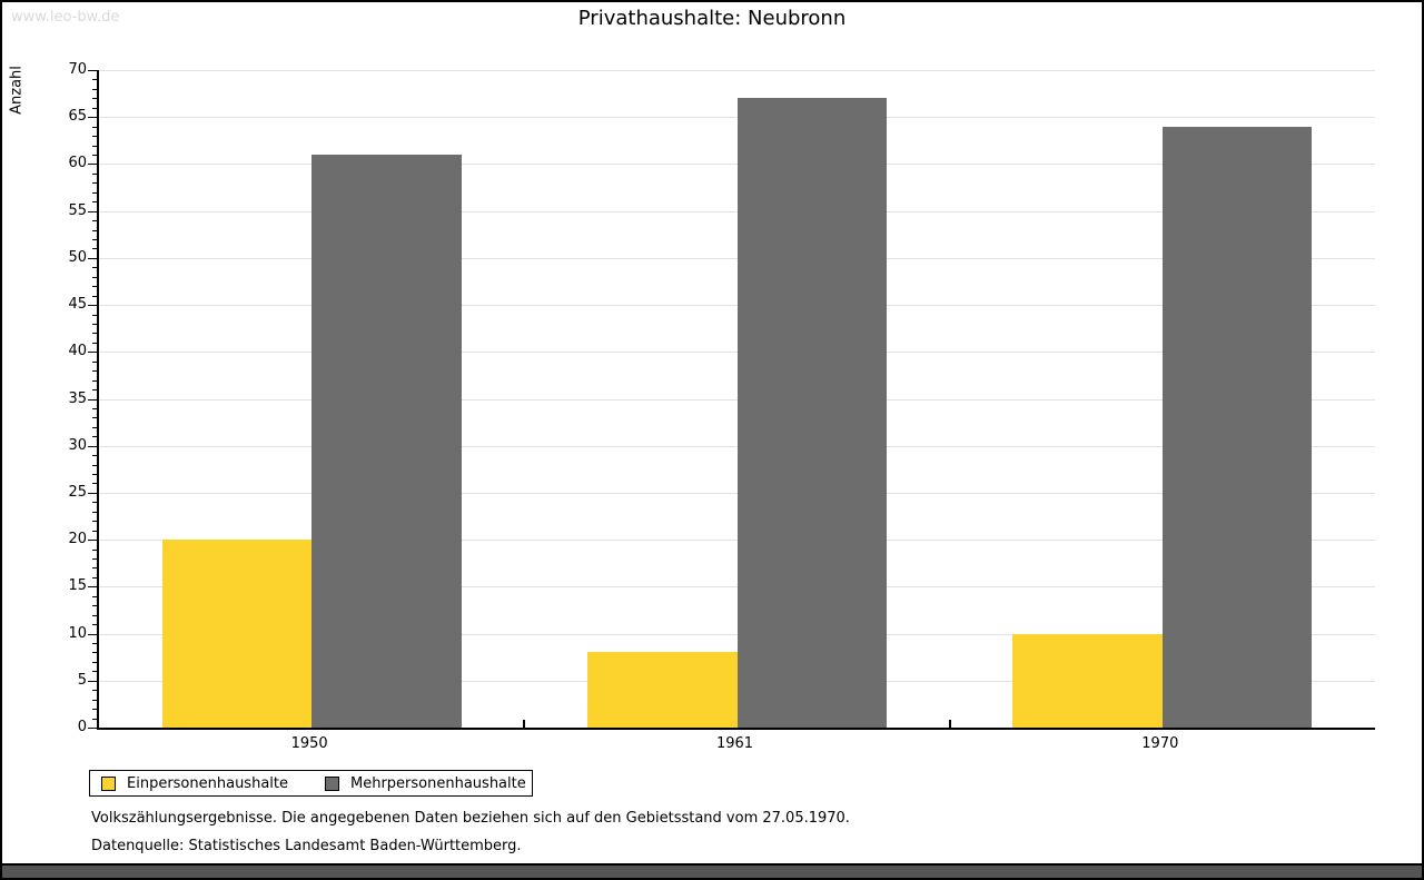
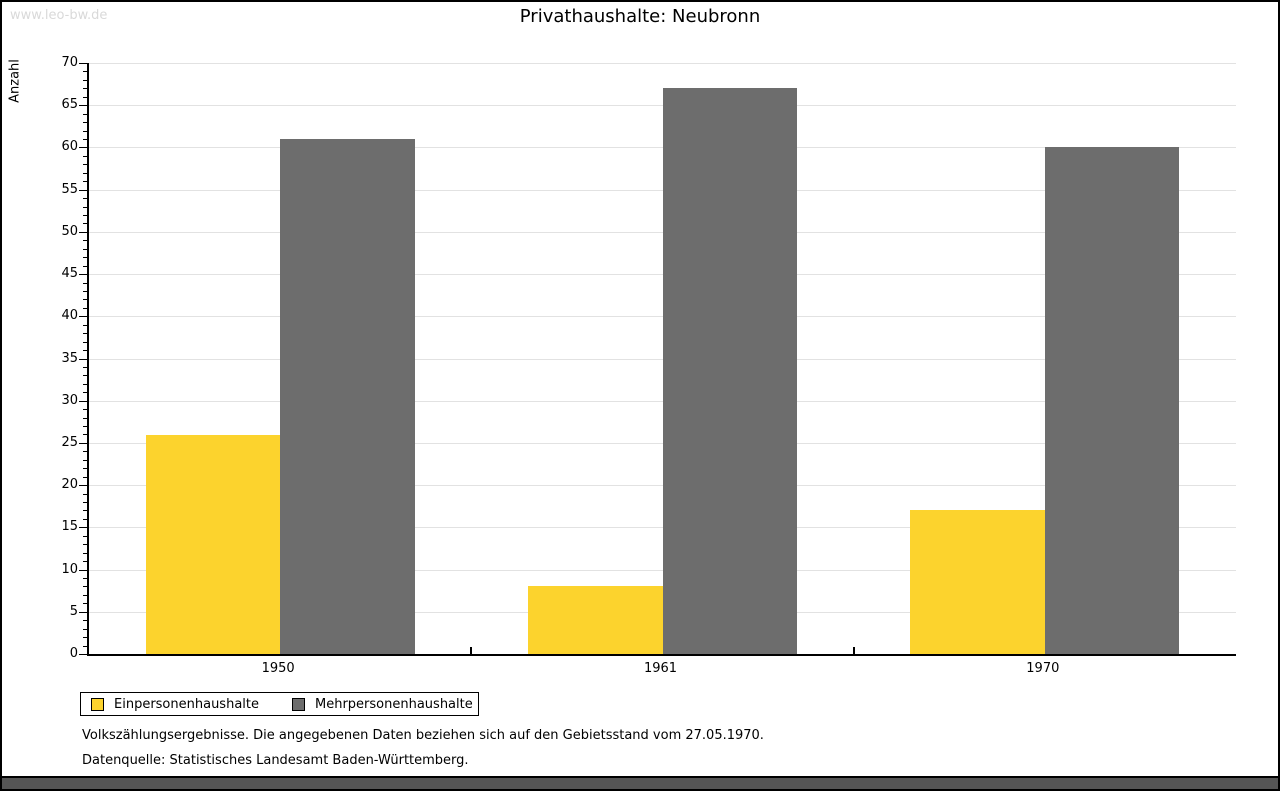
Einpersonenhaushalte/1950: 20 -> 26
Einpersonenhaushalte/1970: 10 -> 17
Mehrpersonenhaushalte/1970: 64 -> 60
